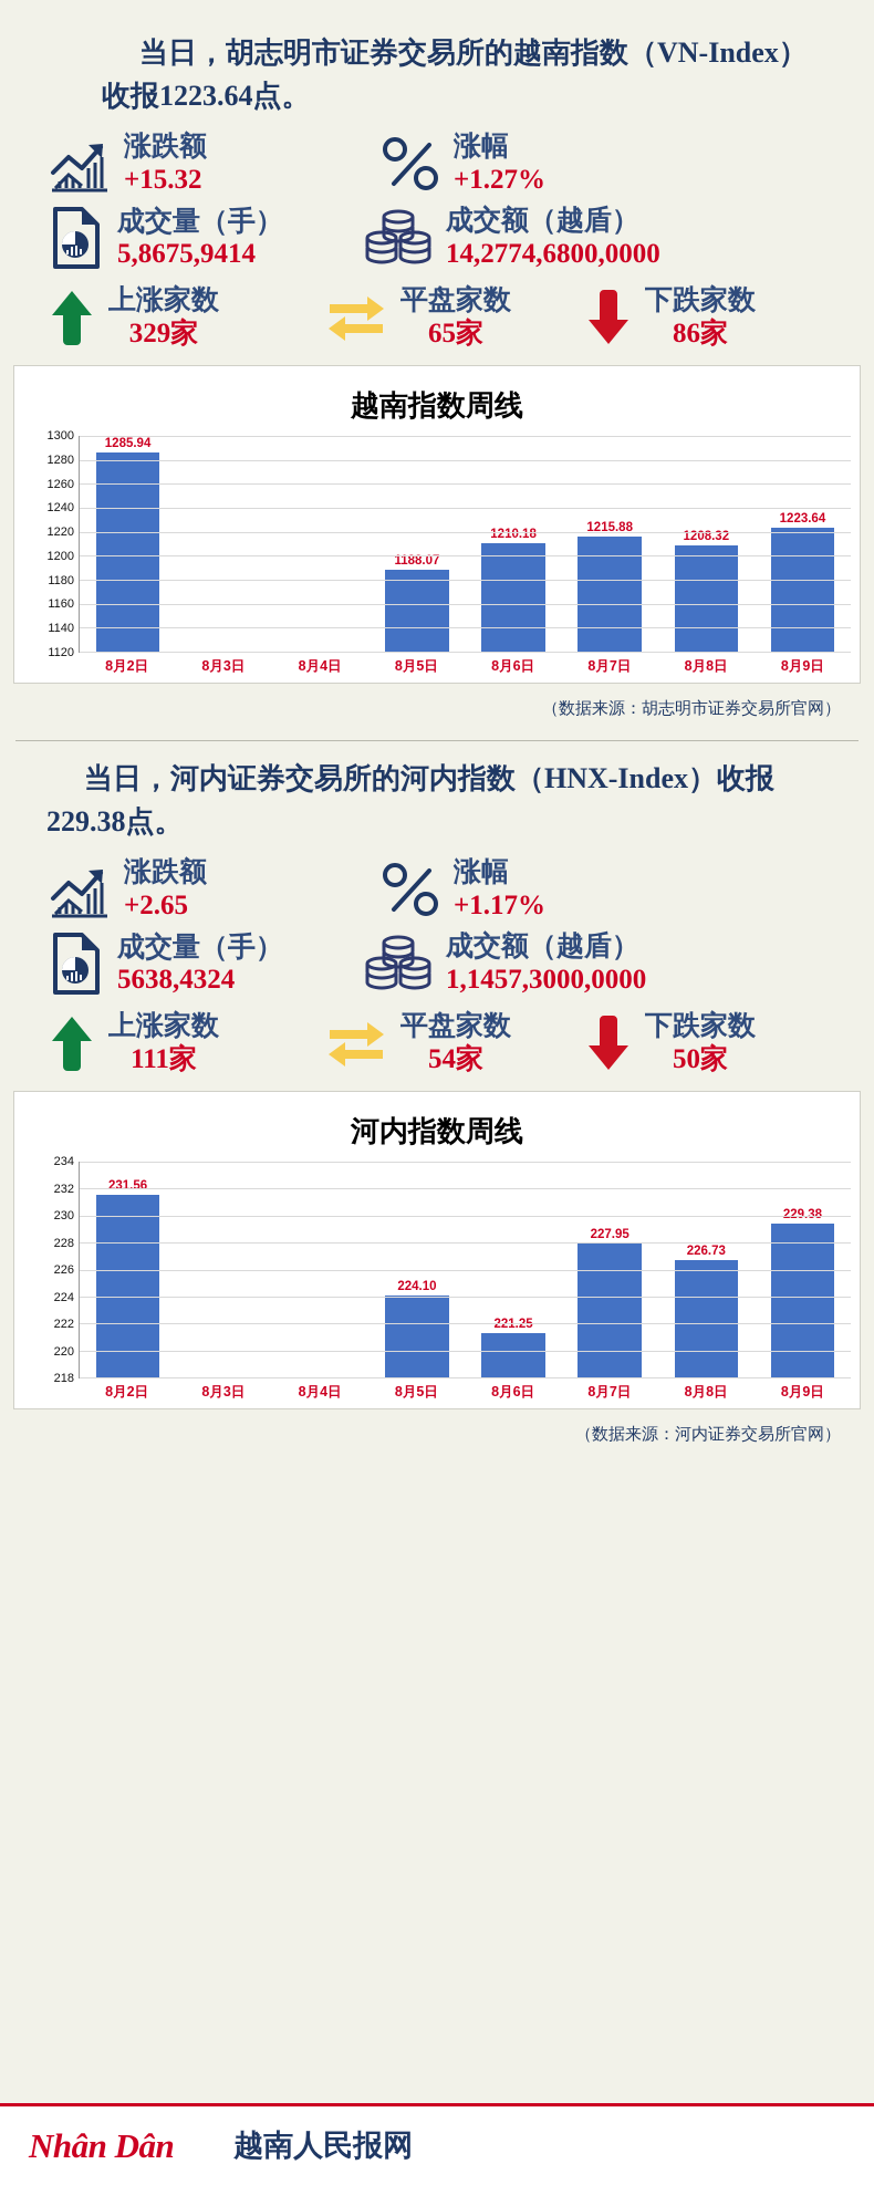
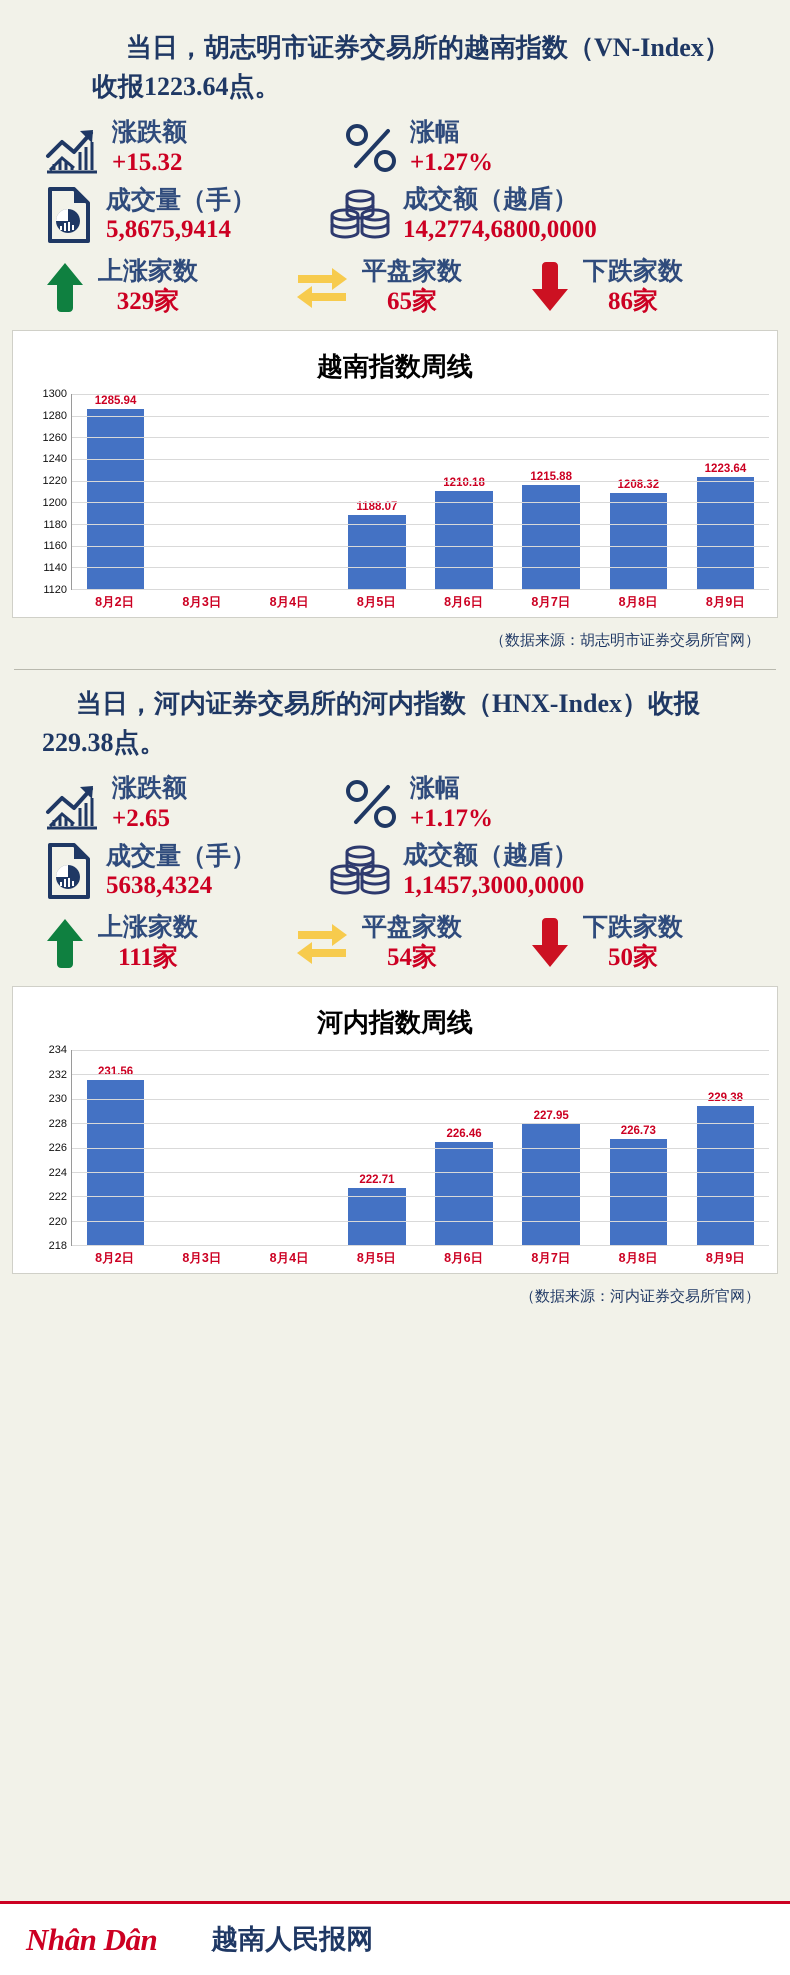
河内指数周线/8月5日: 224.10 -> 222.71
河内指数周线/8月6日: 221.25 -> 226.46
